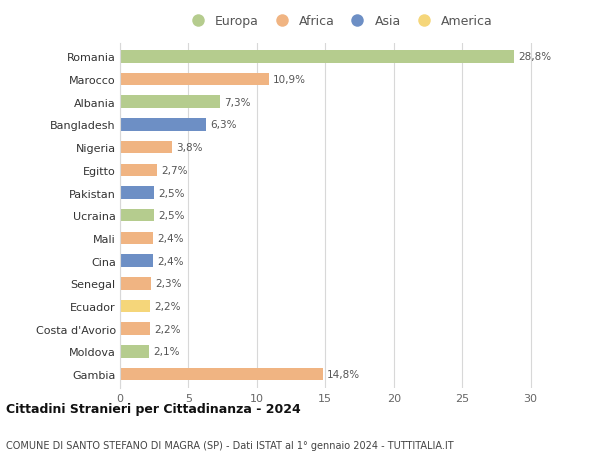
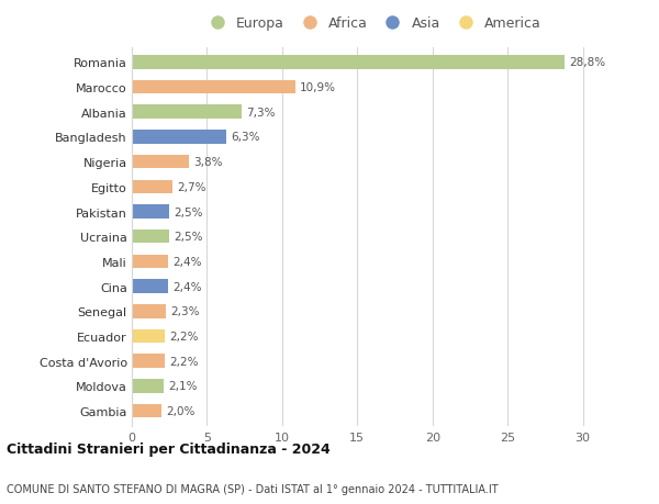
Gambia: 14,8% -> 2,0%
